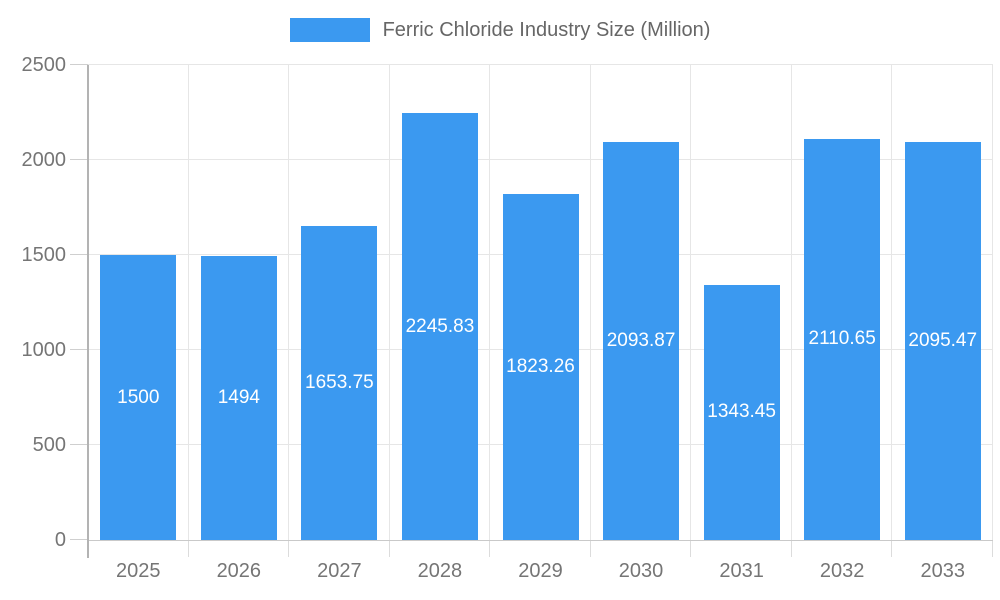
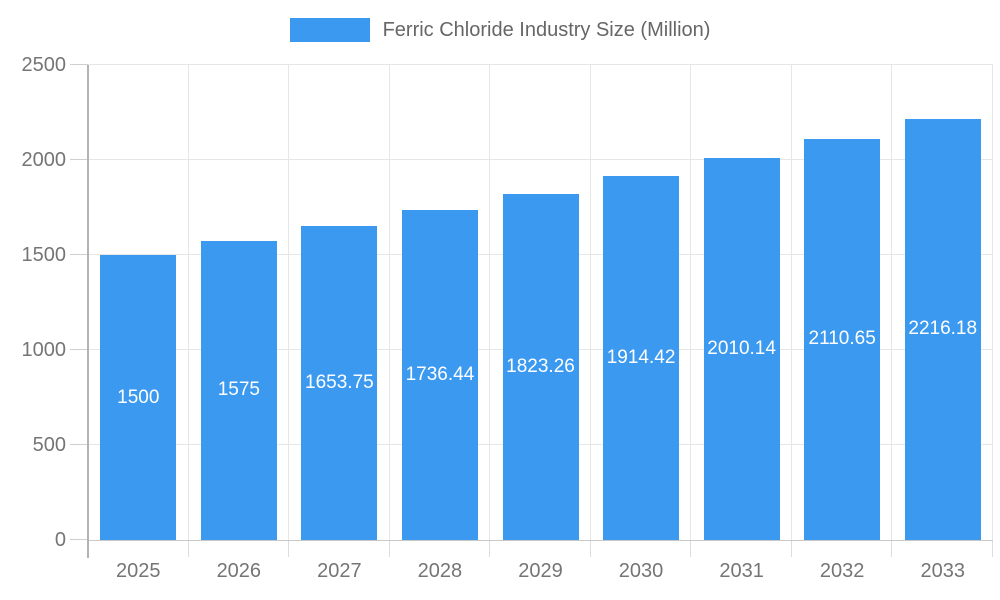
2026: 1494 -> 1575
2028: 2245.83 -> 1736.44
2030: 2093.87 -> 1914.42
2031: 1343.45 -> 2010.14
2033: 2095.47 -> 2216.18
